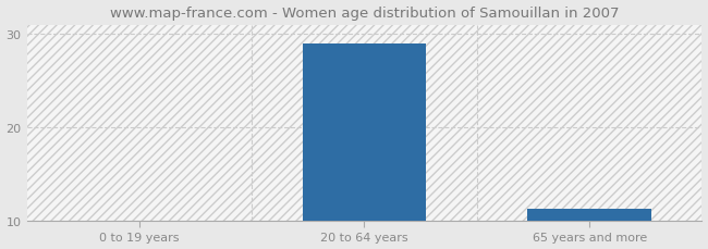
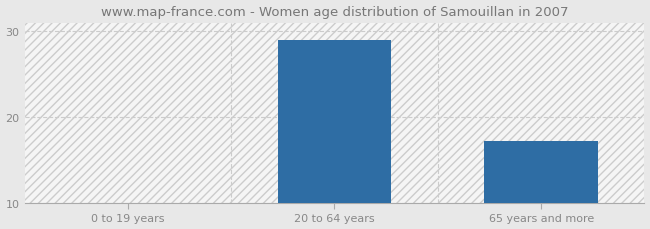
65 years and more: 11.3 -> 17.2
